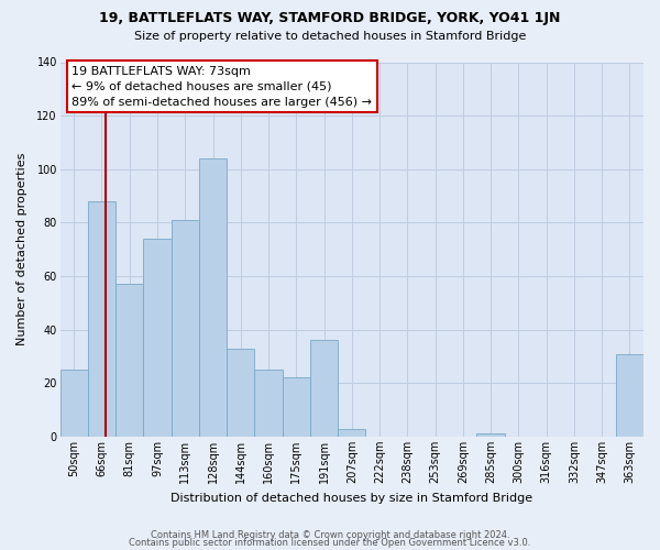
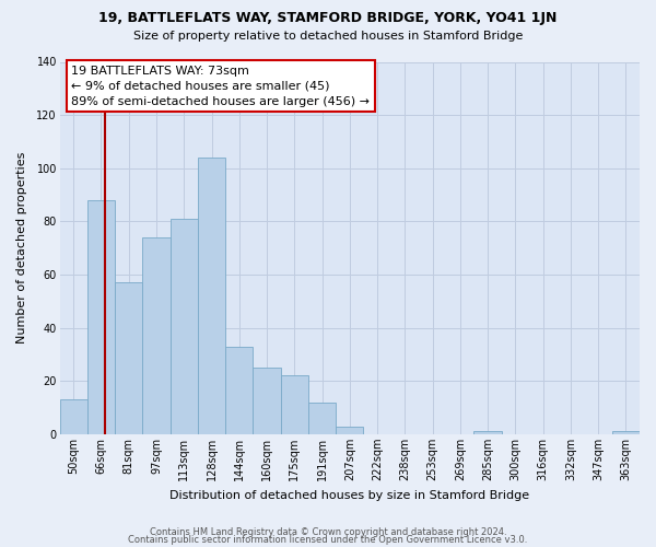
50sqm: 25 -> 13
191sqm: 36 -> 12
363sqm: 31 -> 1
